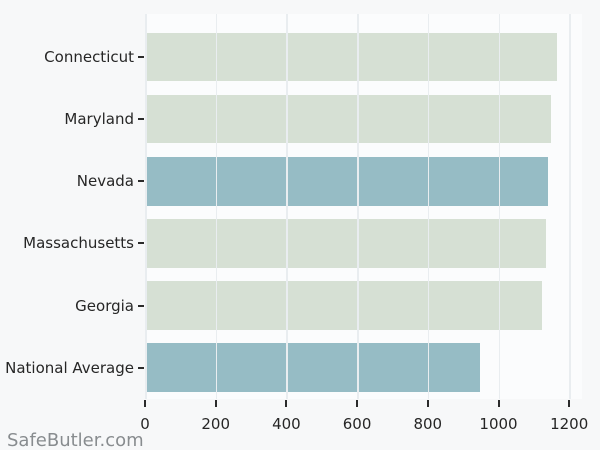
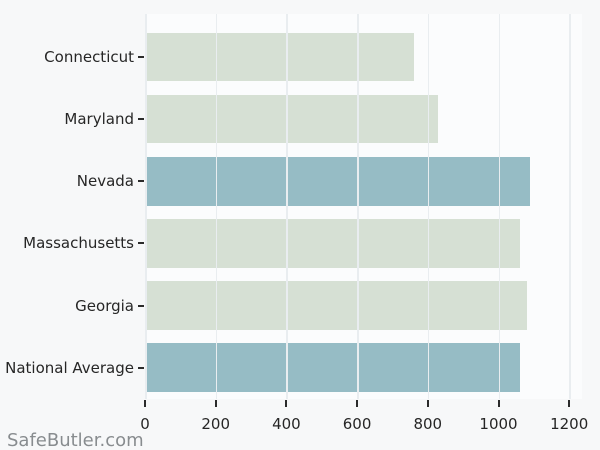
Connecticut: 1170 -> 760
Maryland: 1150 -> 830
Nevada: 1140 -> 1090
Massachusetts: 1140 -> 1060
Georgia: 1120 -> 1080
National Average: 950 -> 1060
